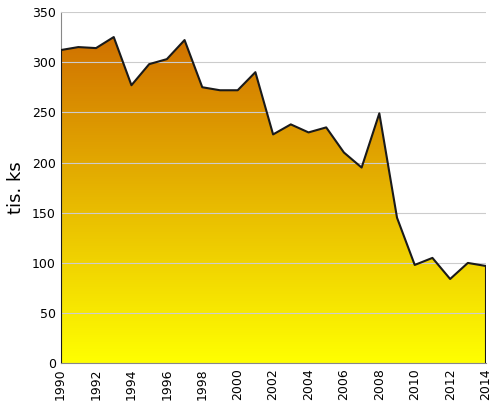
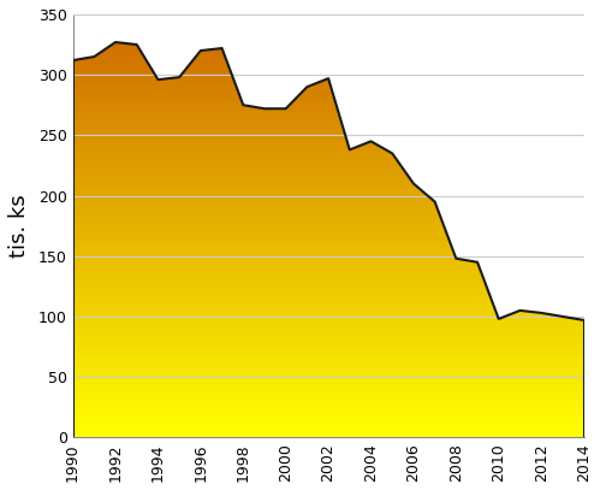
1992: 314 -> 327
1994: 277 -> 296
1996: 303 -> 320
2002: 228 -> 297
2004: 230 -> 245
2008: 249 -> 148
2012: 84 -> 103
